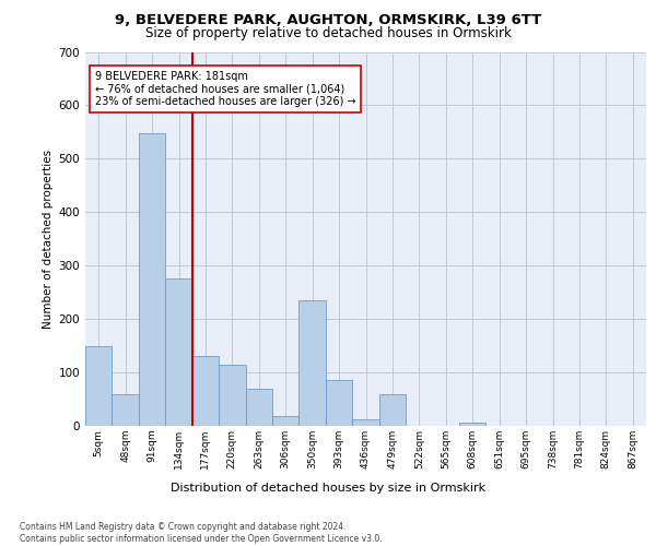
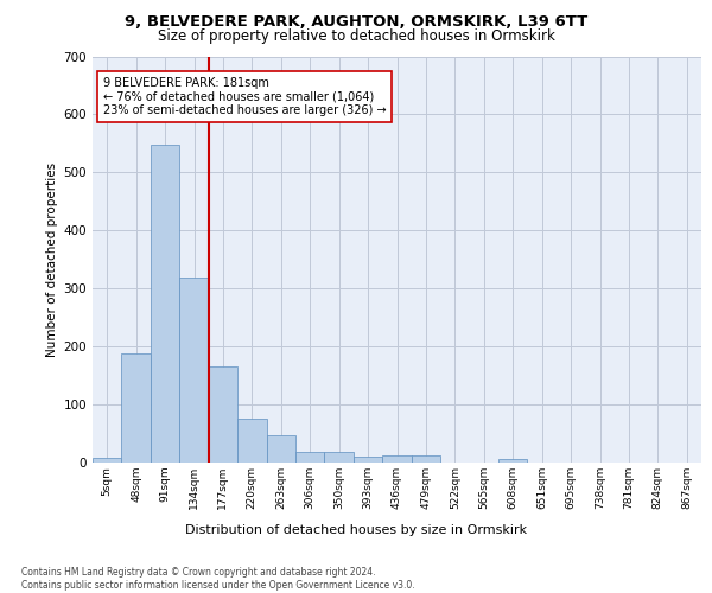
5sqm: 150 -> 8
48sqm: 60 -> 188
134sqm: 275 -> 318
177sqm: 130 -> 165
220sqm: 115 -> 75
263sqm: 70 -> 46
350sqm: 235 -> 18
393sqm: 85 -> 11
479sqm: 60 -> 12
